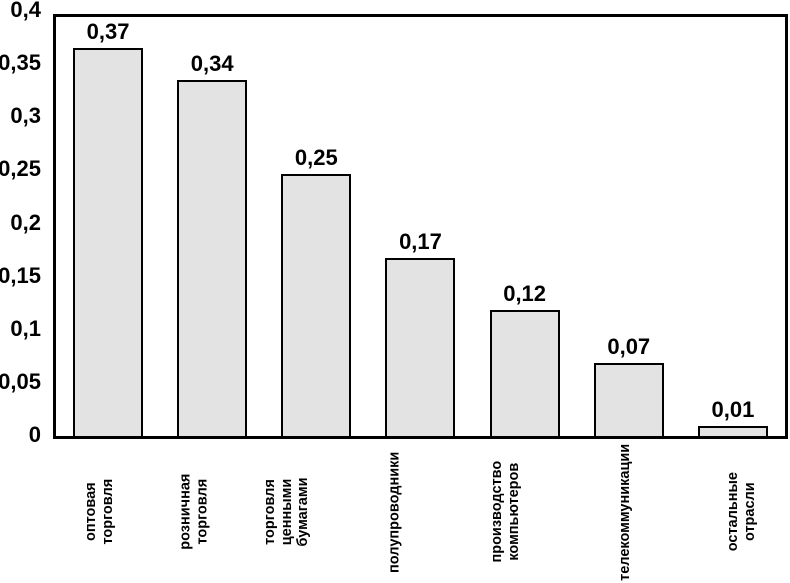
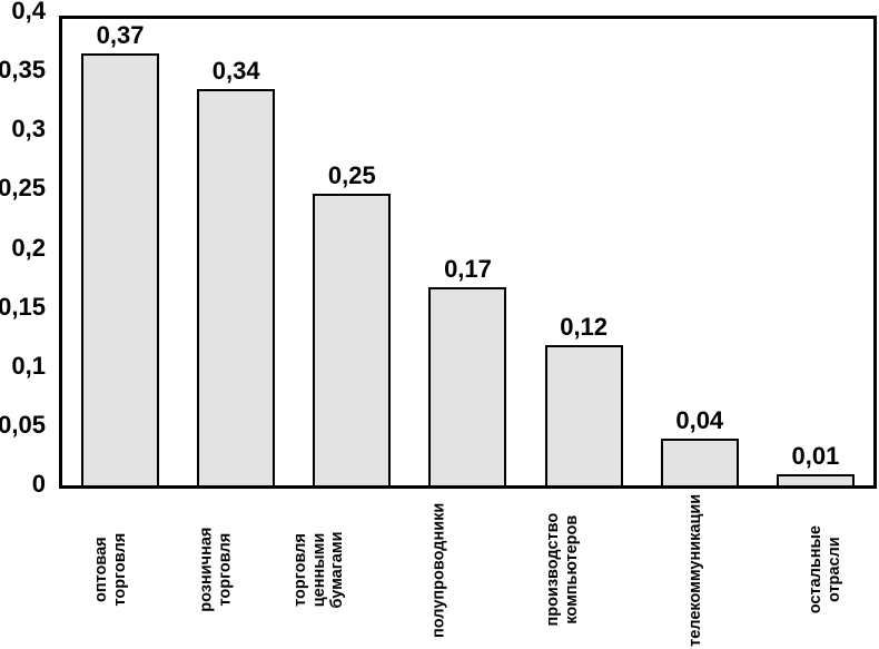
телекоммуникации: 0,07 -> 0,04
